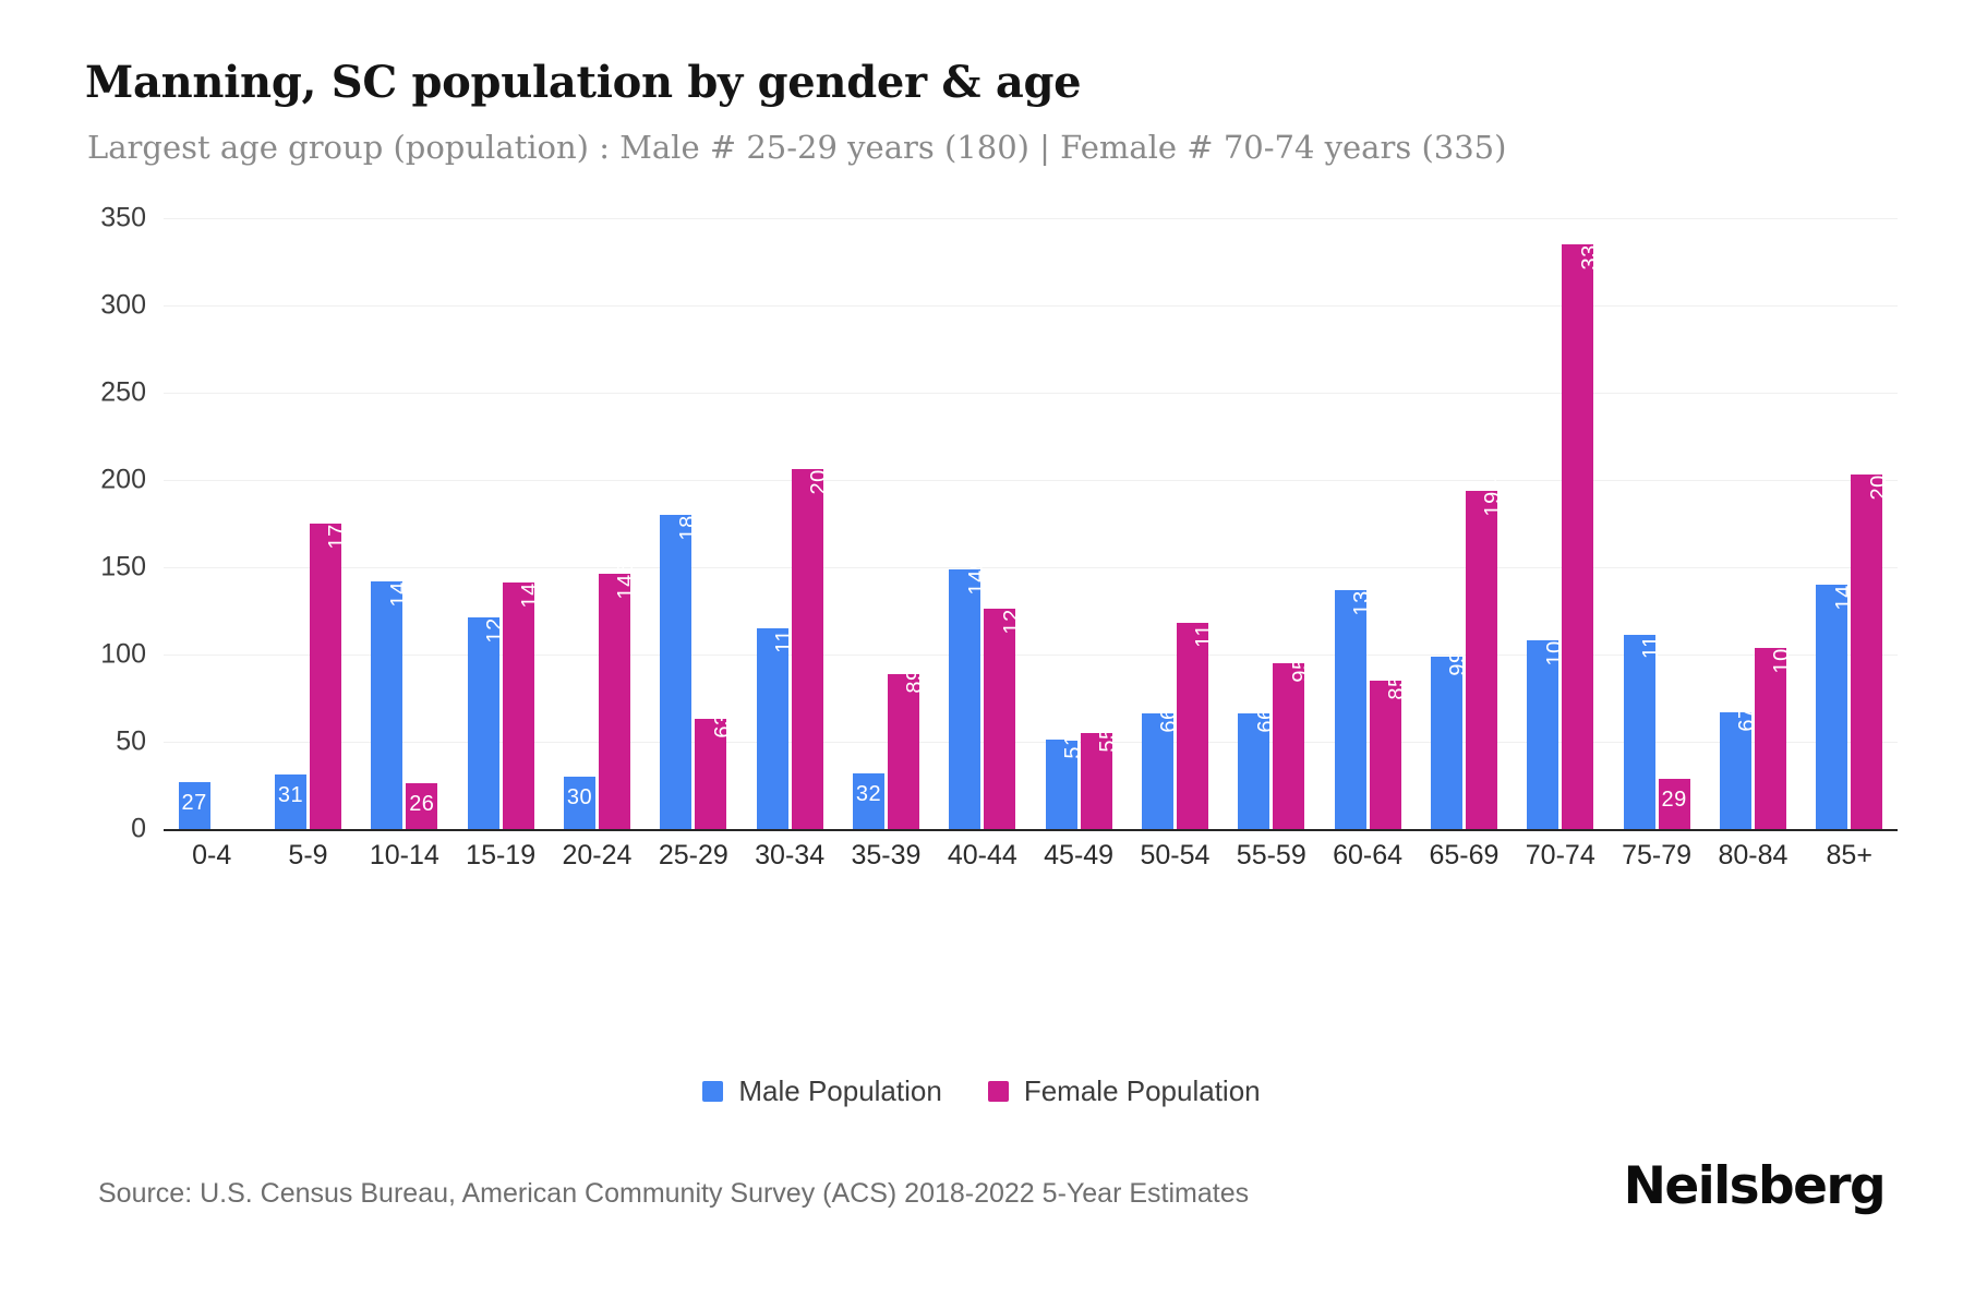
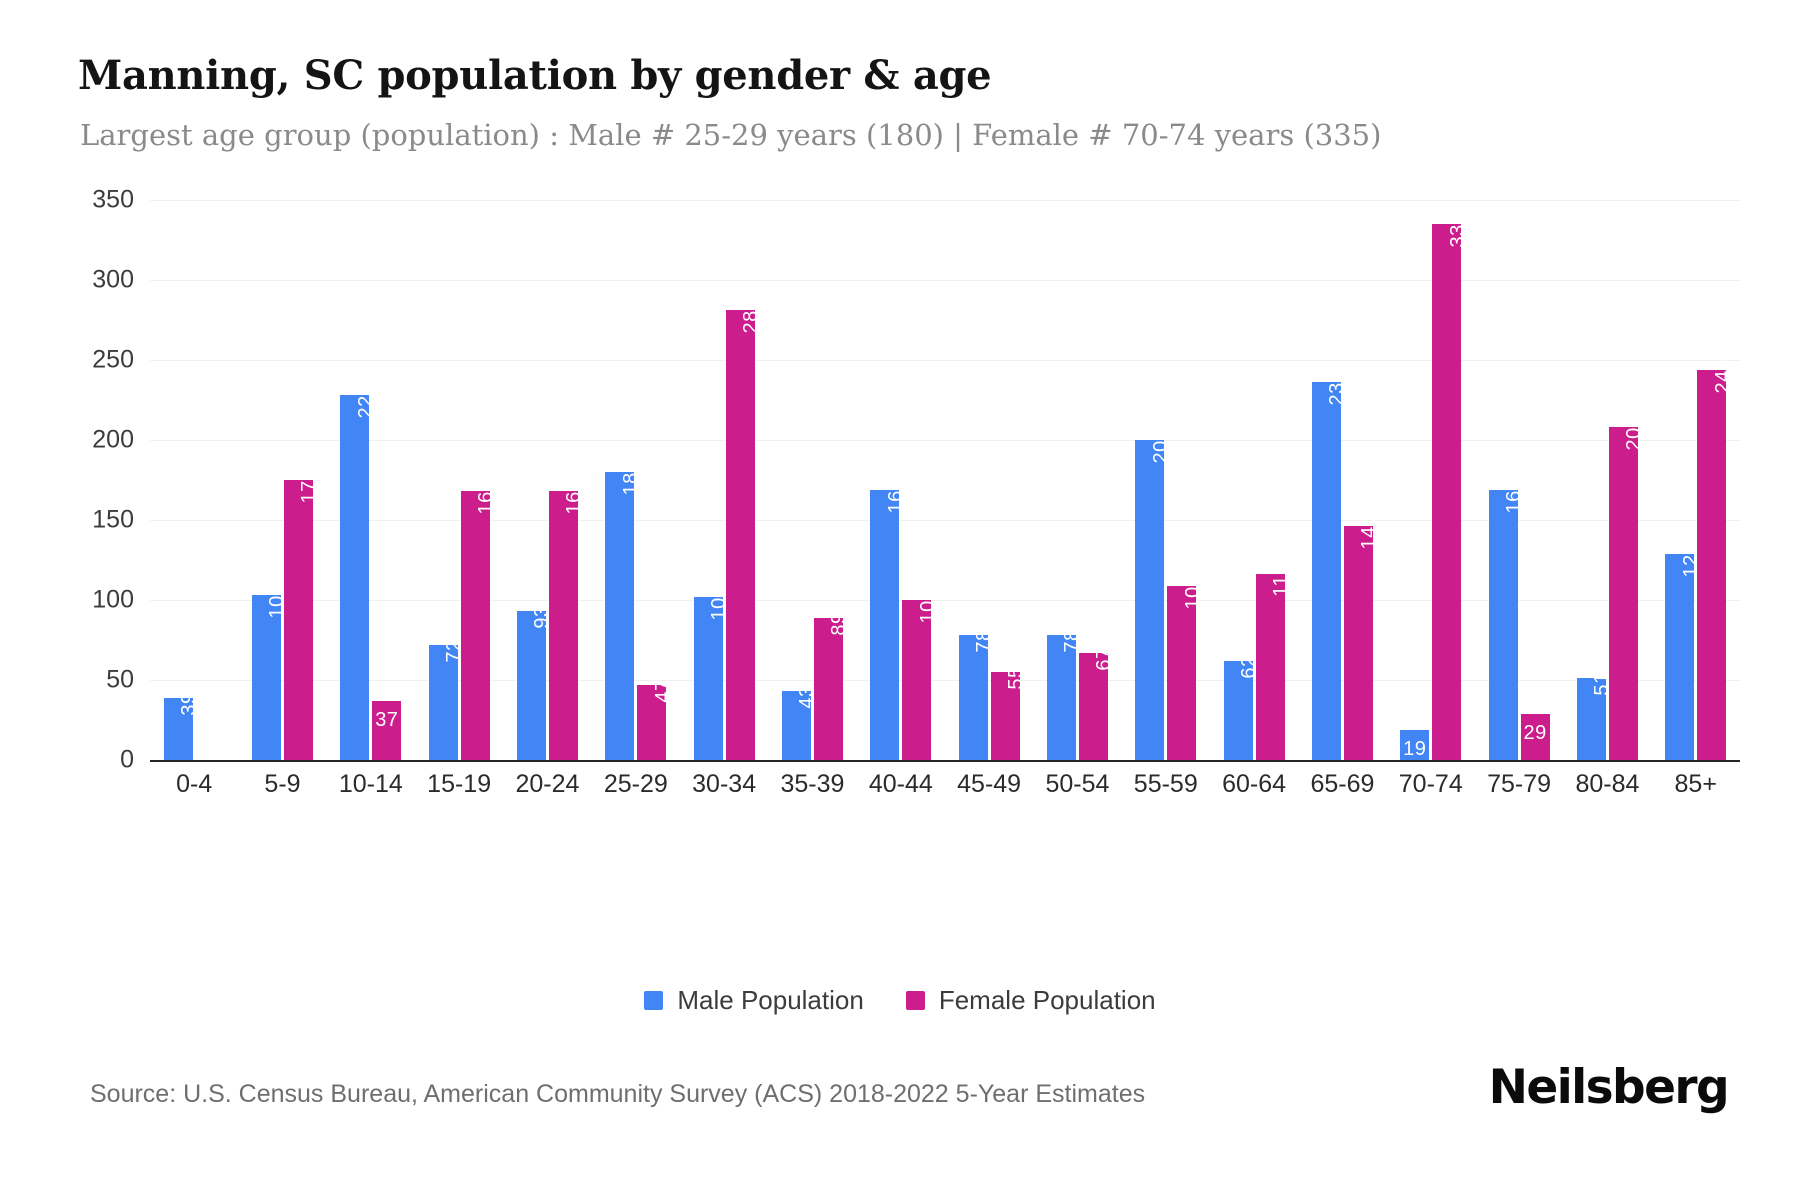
Male Population/0-4: 27 -> 39
Male Population/5-9: 31 -> 103
Male Population/10-14: 142 -> 228
Female Population/10-14: 26 -> 37
Male Population/15-19: 121 -> 72
Female Population/15-19: 141 -> 168
Male Population/20-24: 30 -> 93
Female Population/20-24: 146 -> 168
Female Population/25-29: 63 -> 47
Male Population/30-34: 115 -> 102
Female Population/30-34: 206 -> 281
Male Population/35-39: 32 -> 43
Male Population/40-44: 149 -> 169
Female Population/40-44: 126 -> 100
Male Population/45-49: 51 -> 78
Male Population/50-54: 66 -> 78
Female Population/50-54: 118 -> 67
Male Population/55-59: 66 -> 200
Female Population/55-59: 95 -> 109
Male Population/60-64: 137 -> 62
Female Population/60-64: 85 -> 116
Male Population/65-69: 99 -> 236
Female Population/65-69: 194 -> 146
Male Population/70-74: 108 -> 19
Male Population/75-79: 111 -> 169
Male Population/80-84: 67 -> 51
Female Population/80-84: 104 -> 208
Male Population/85+: 140 -> 129
Female Population/85+: 203 -> 244
